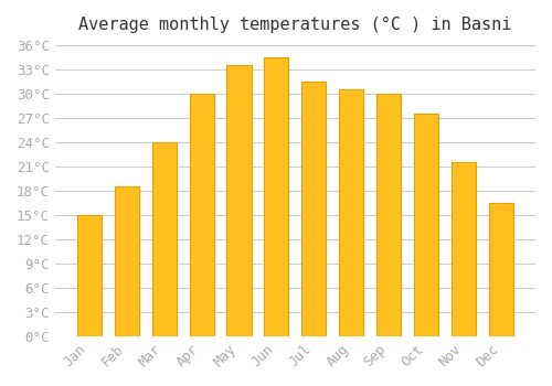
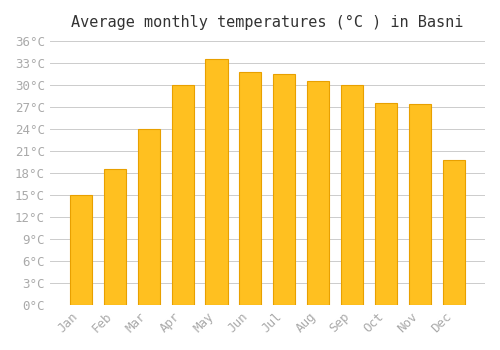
Jun: 34.5°C -> 31.8°C
Nov: 21.5°C -> 27.4°C
Dec: 16.5°C -> 19.8°C
